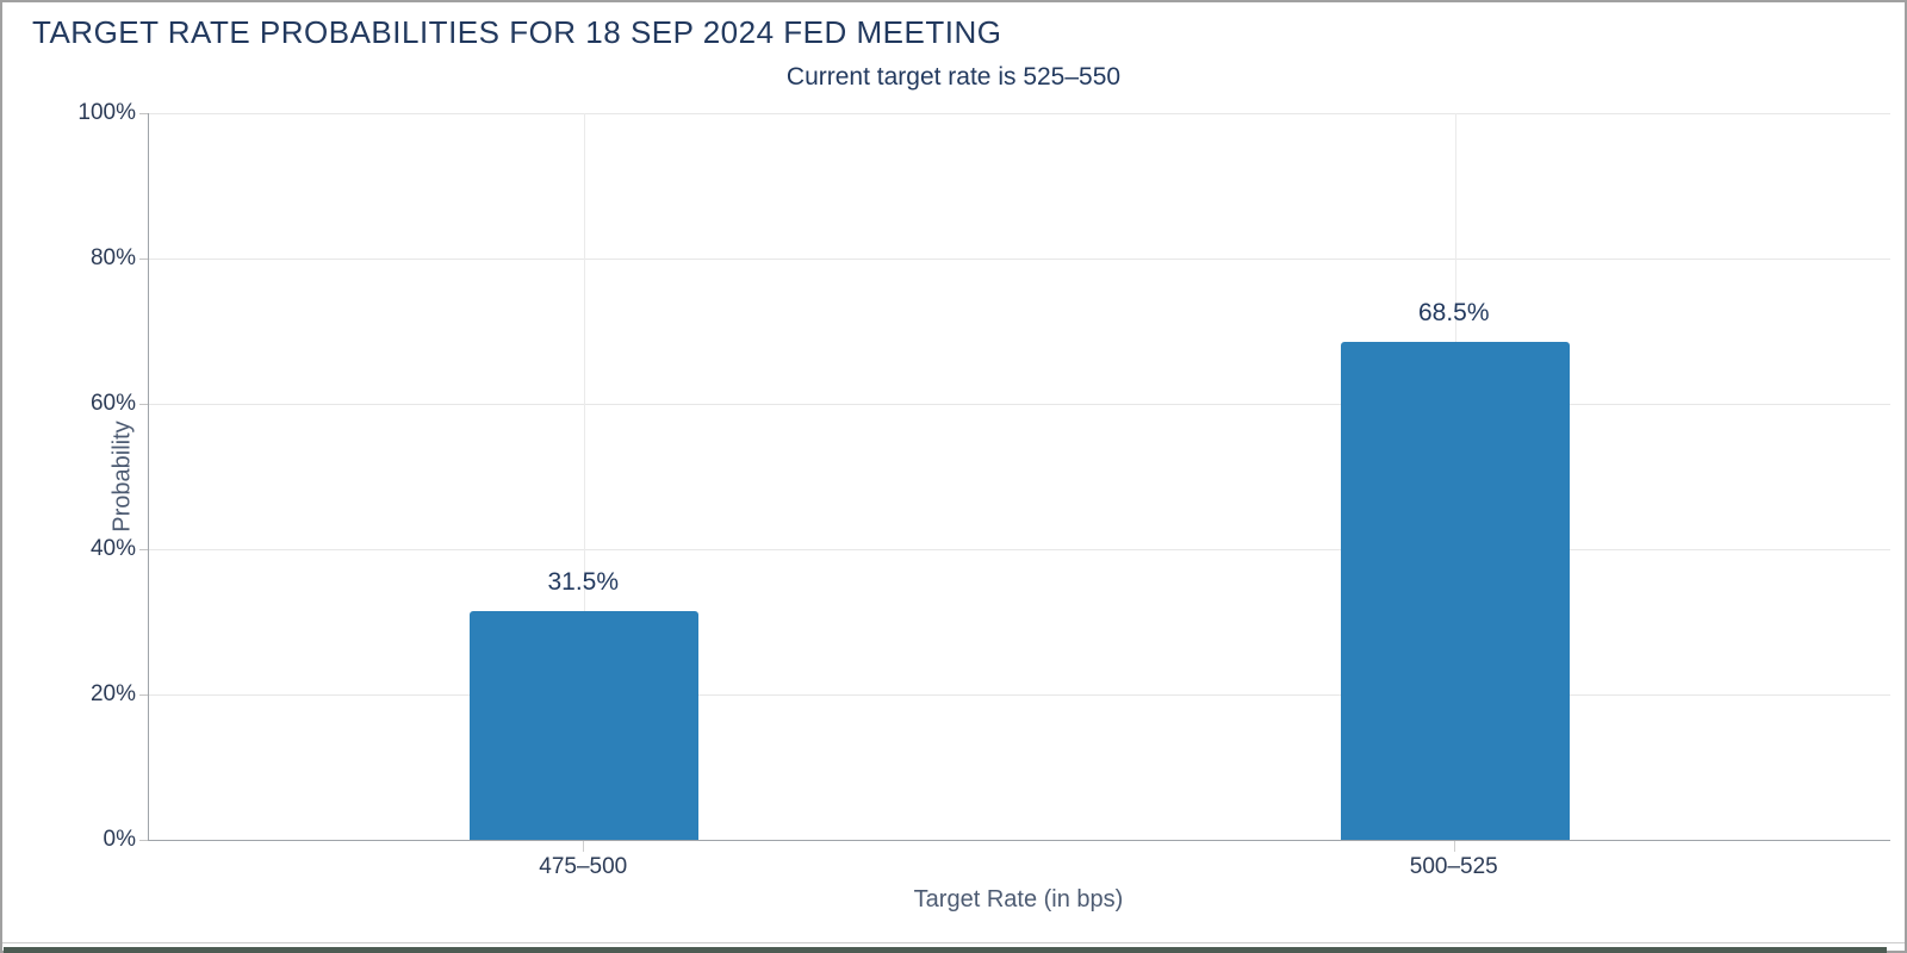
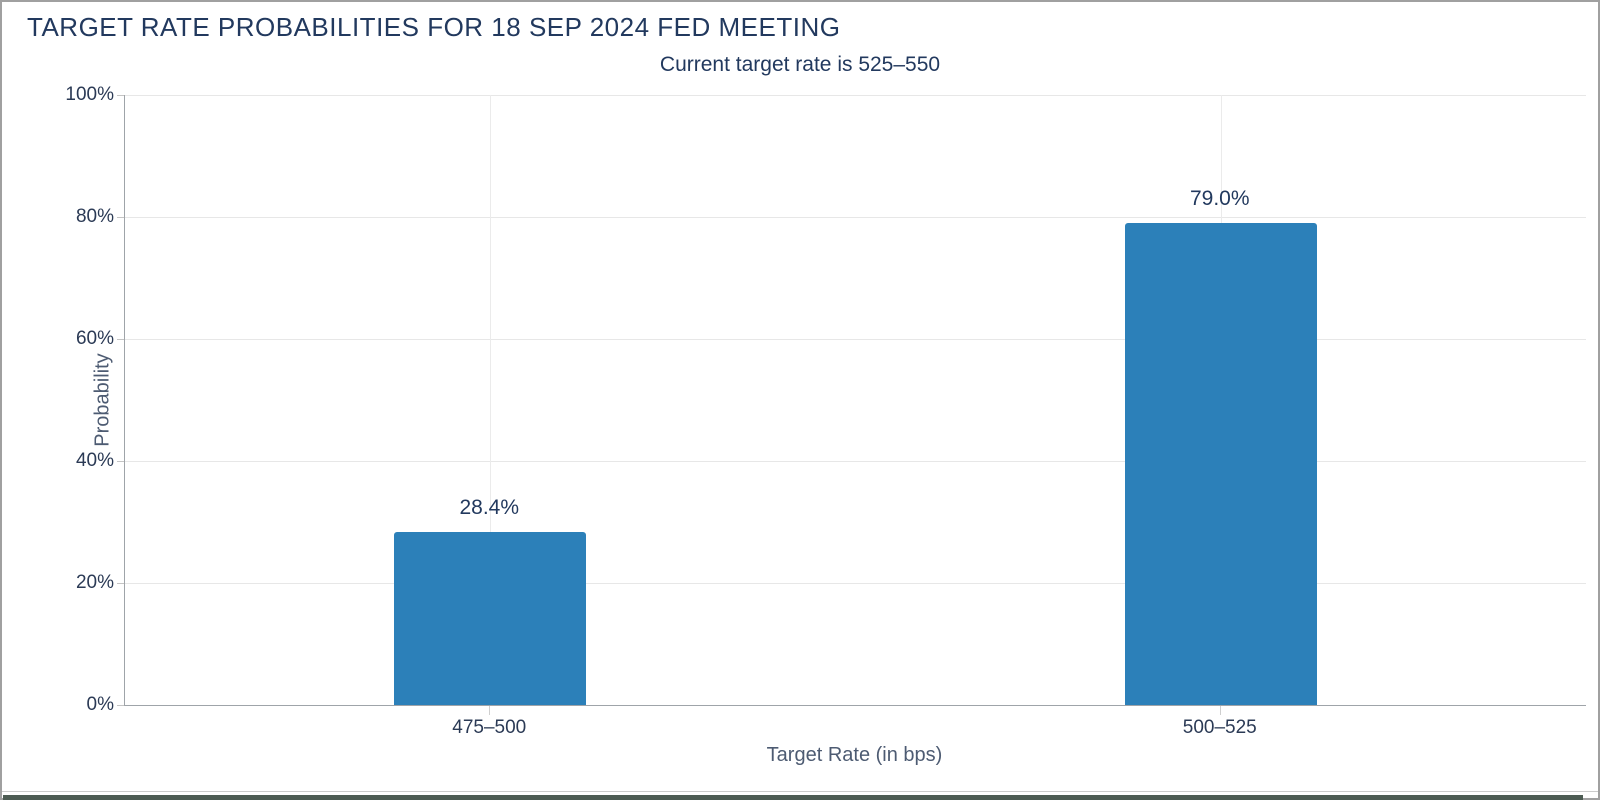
475–500: 31.5% -> 28.4%
500–525: 68.5% -> 79.0%
